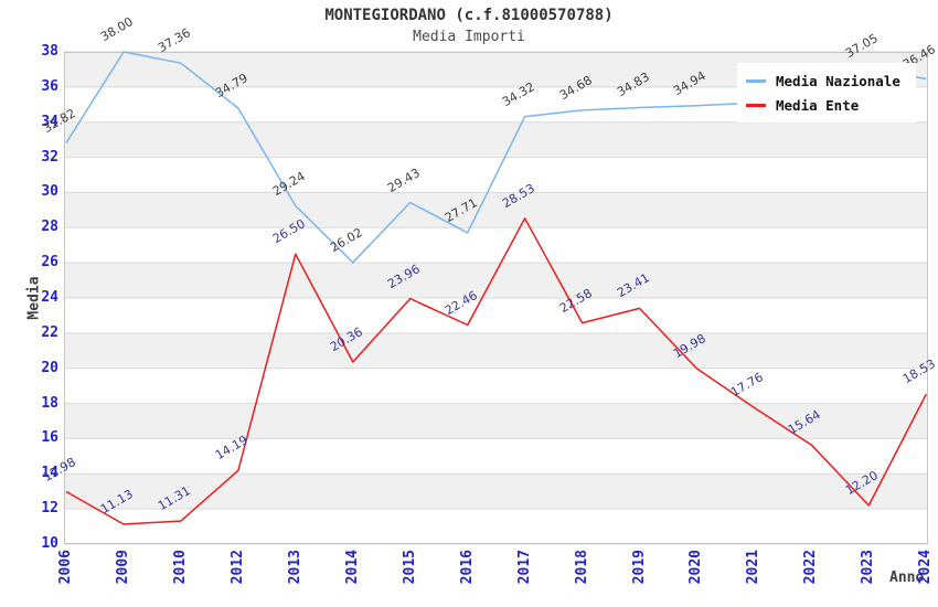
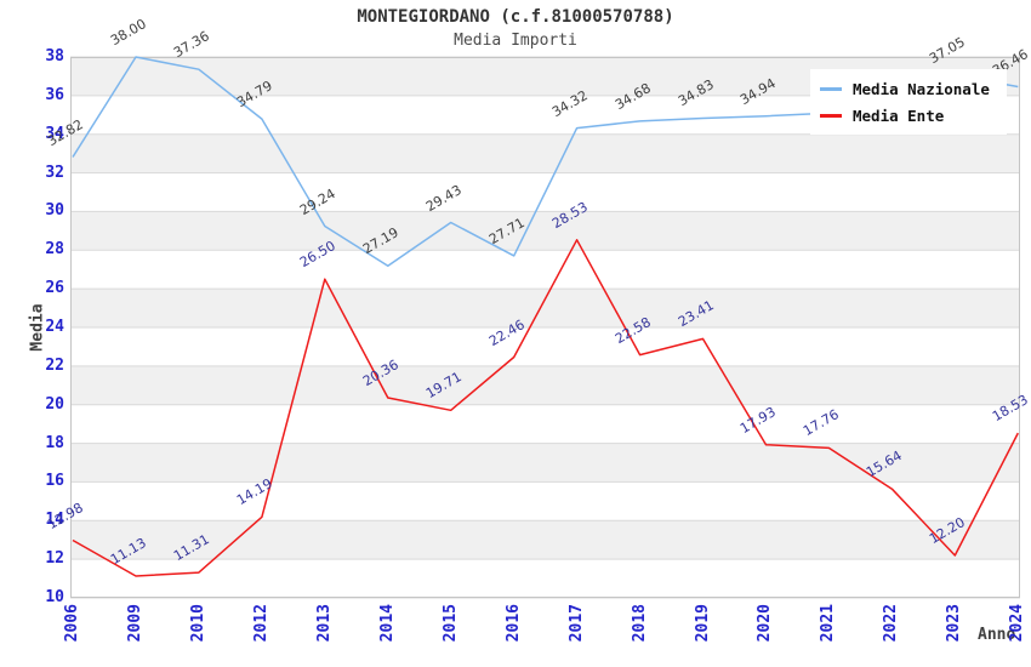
Media Nazionale/2014: 26.02 -> 27.19
Media Ente/2015: 23.96 -> 19.71
Media Ente/2020: 19.98 -> 17.93
